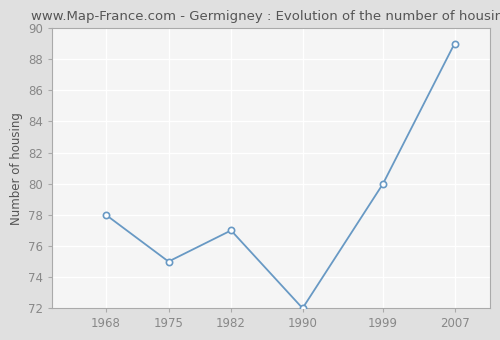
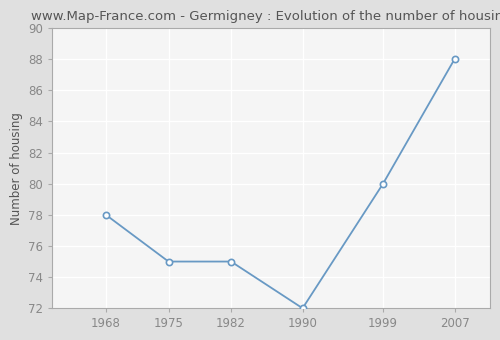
1982: 77 -> 75
2007: 89 -> 88
